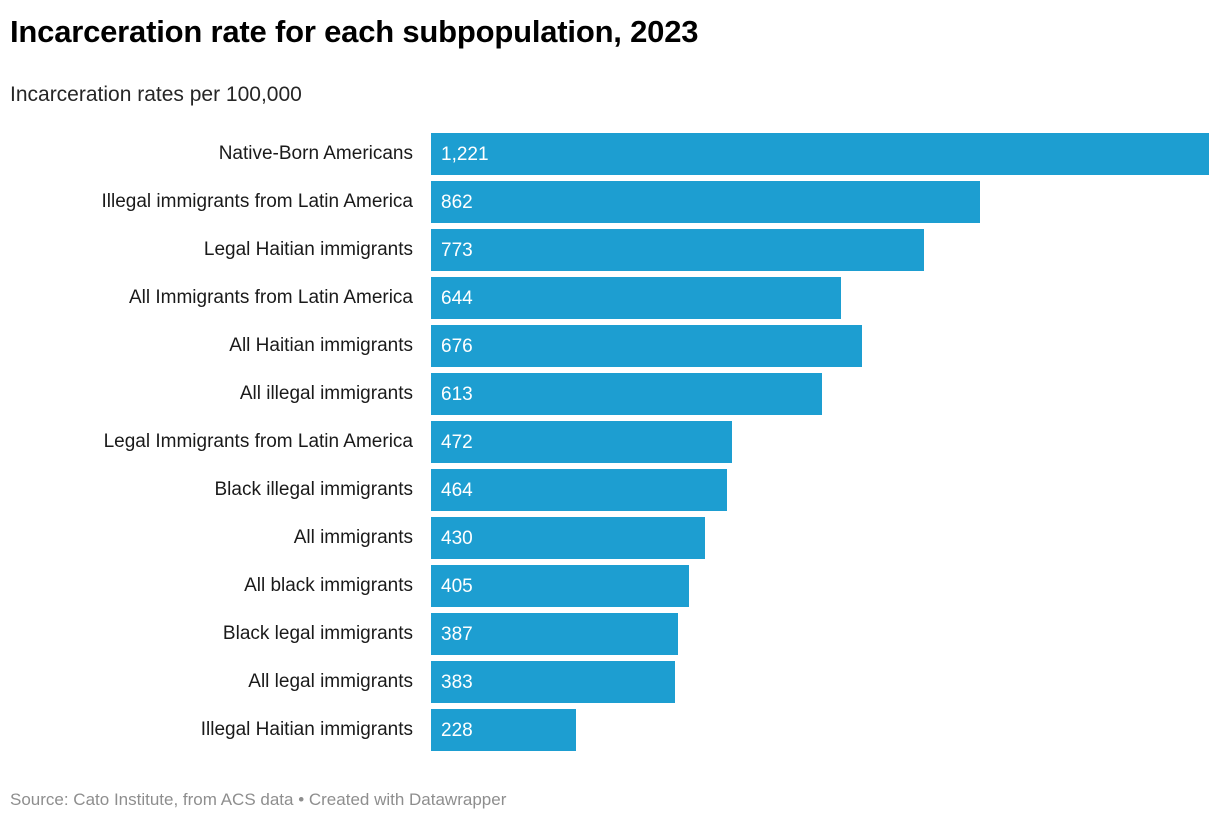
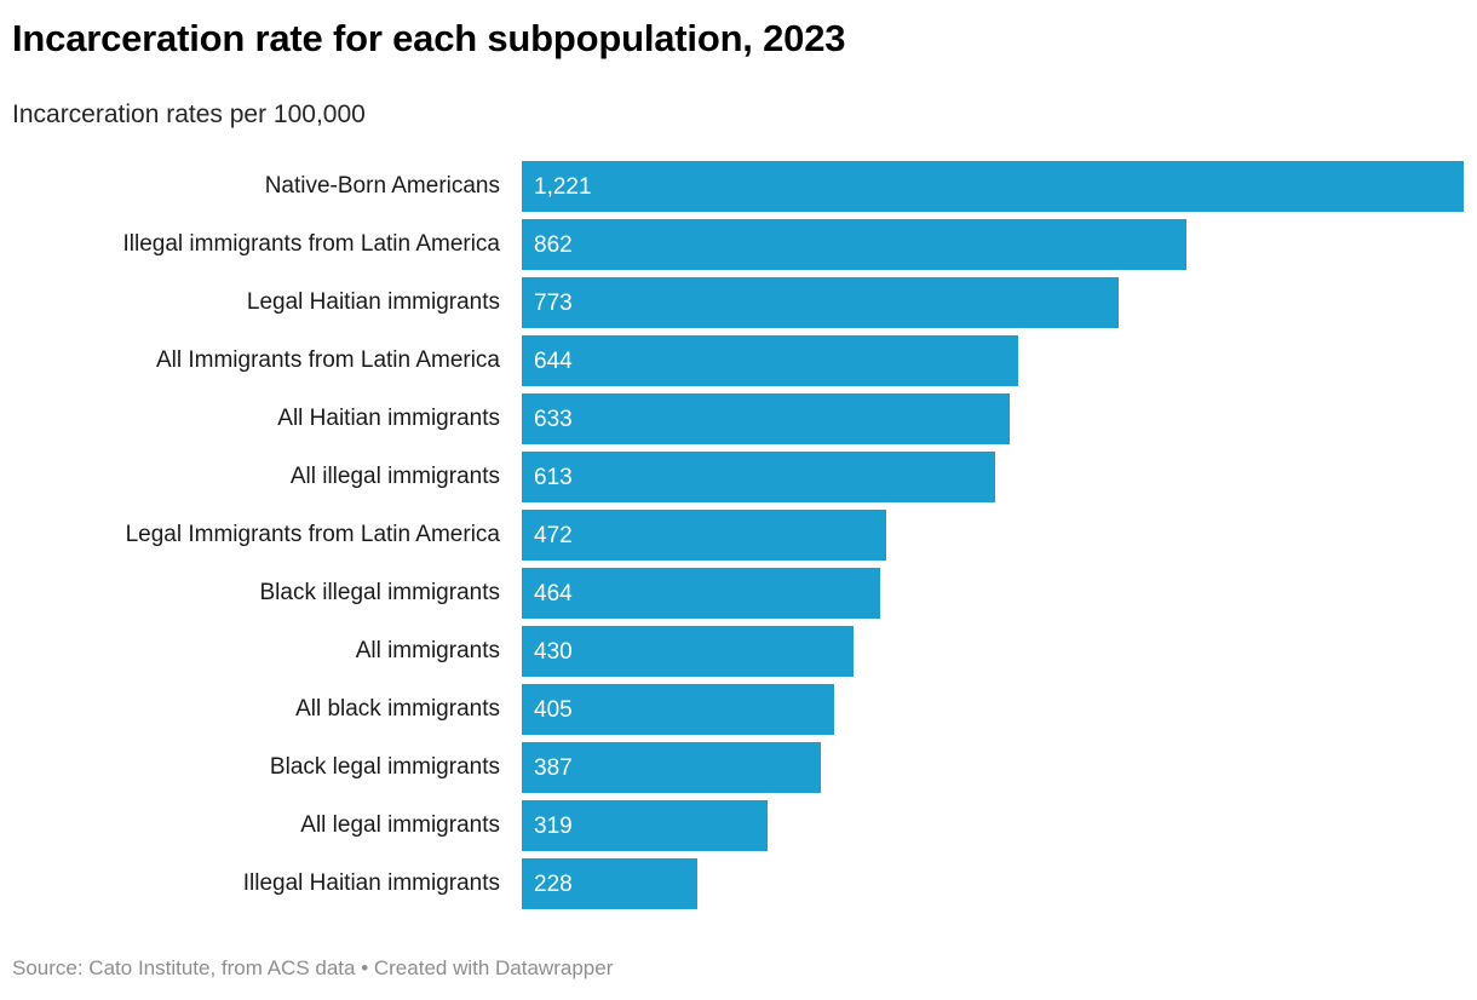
All Haitian immigrants: 676 -> 633
All legal immigrants: 383 -> 319
